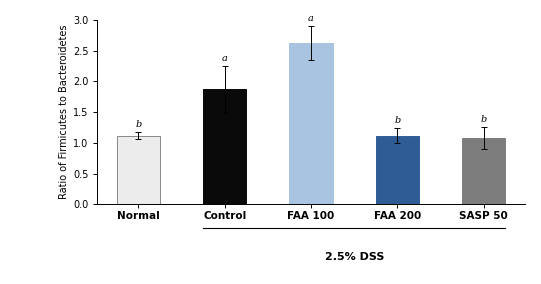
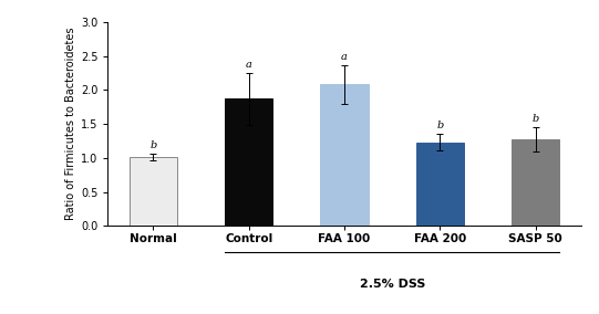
Normal: 1.12 -> 1.01
FAA 100: 2.62 -> 2.08
FAA 200: 1.12 -> 1.23
SASP 50: 1.08 -> 1.27
